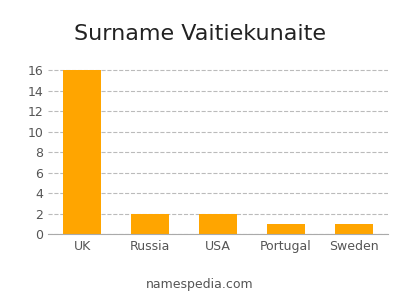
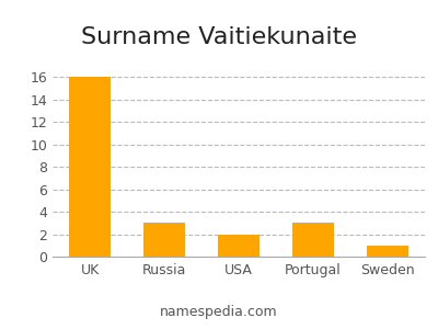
Russia: 2 -> 3
Portugal: 1 -> 3
